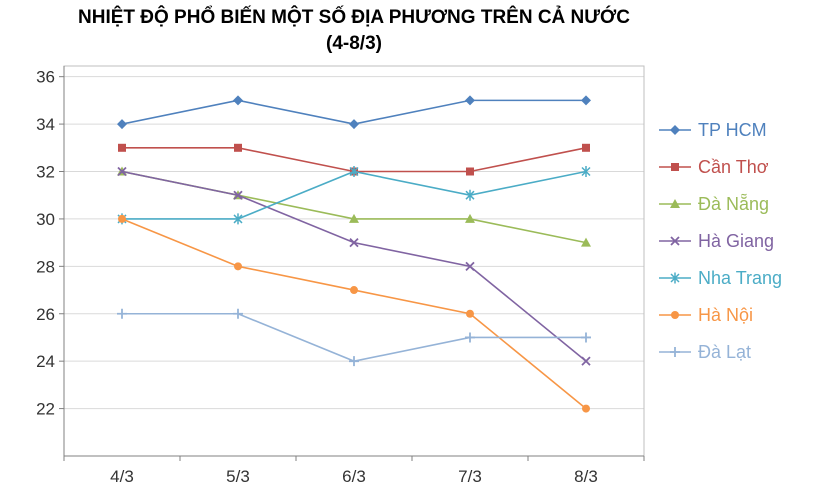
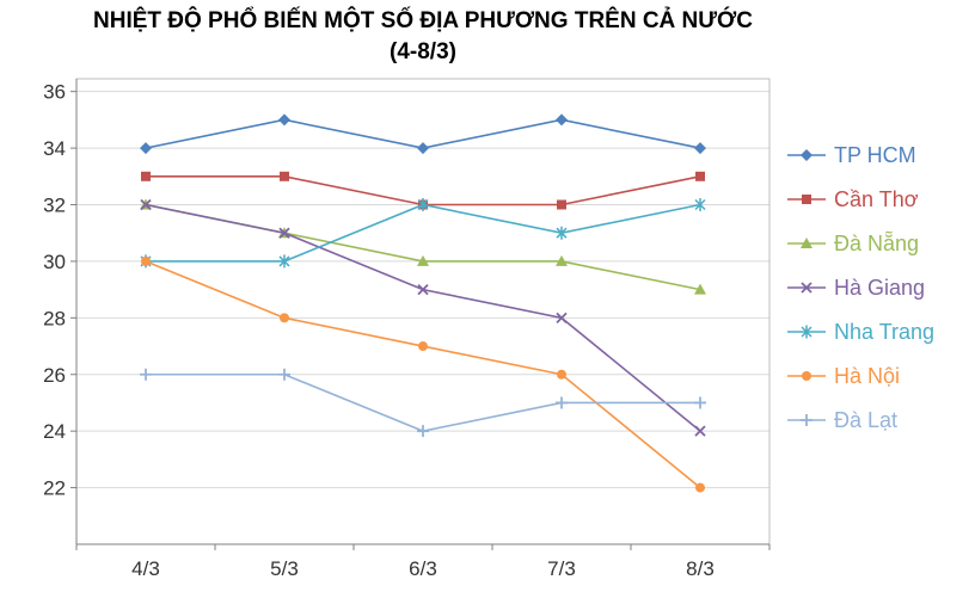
TP HCM/8/3: 35 -> 34
